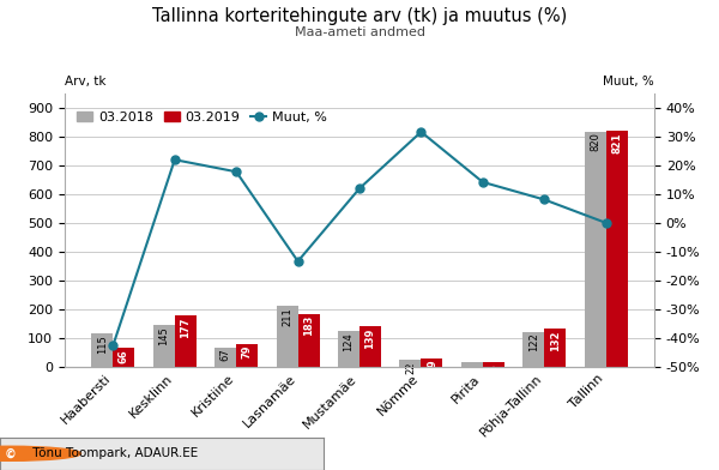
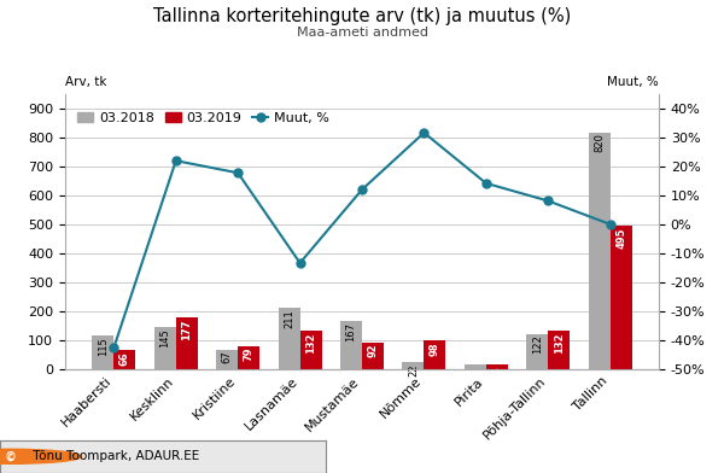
03.2019/Lasnamäe: 183 -> 132
03.2018/Mustamäe: 124 -> 167
03.2019/Mustamäe: 139 -> 92
03.2019/Nõmme: 29 -> 98
03.2019/Tallinn: 821 -> 495
